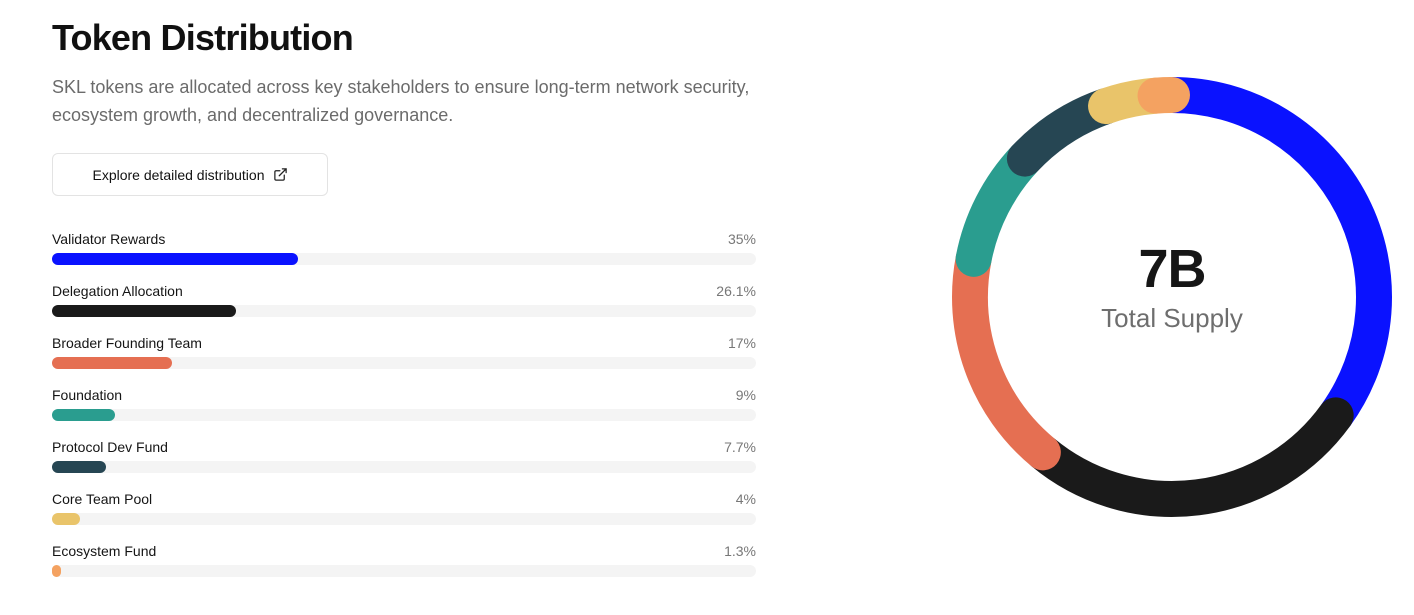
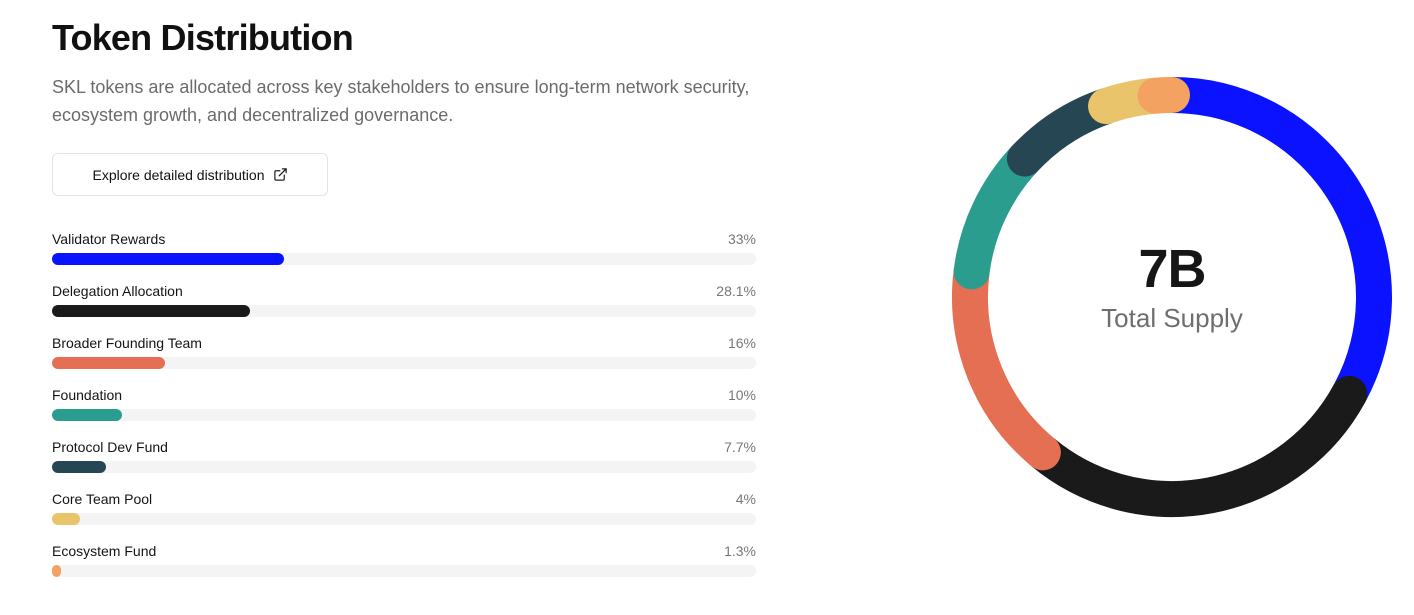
Validator Rewards: 35% -> 33%
Delegation Allocation: 26.1% -> 28.1%
Broader Founding Team: 17% -> 16%
Foundation: 9% -> 10%
